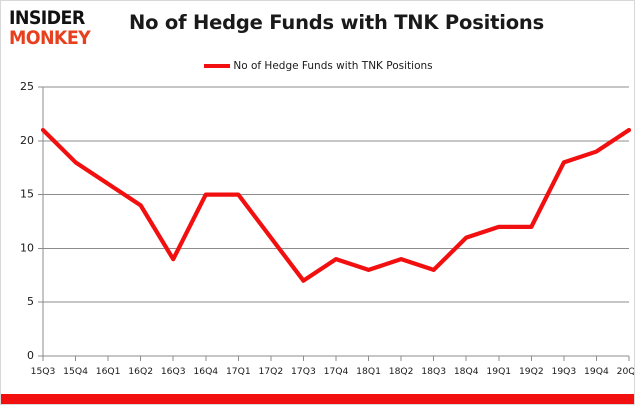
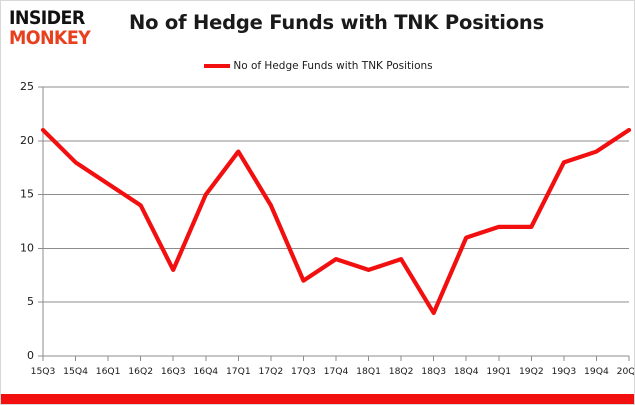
16Q3: 9 -> 8
17Q1: 15 -> 19
17Q2: 11 -> 14
18Q3: 8 -> 4
